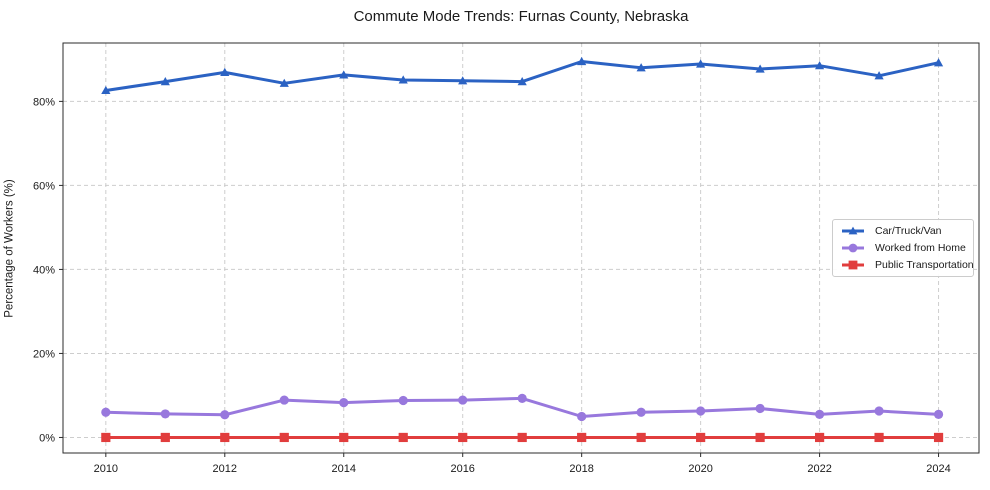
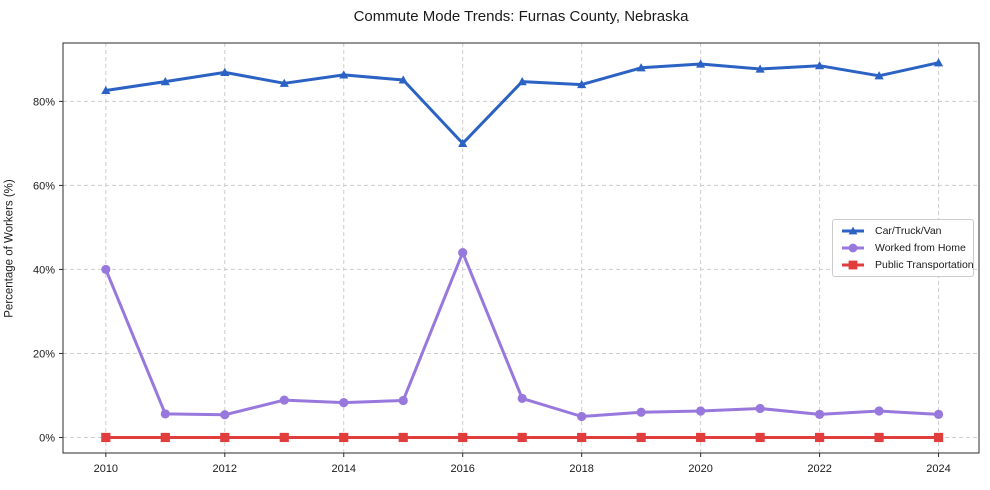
Worked from Home/2010: 6% -> 40%
Car/Truck/Van/2016: 85% -> 70%
Worked from Home/2016: 9% -> 44%
Car/Truck/Van/2018: 90% -> 84%
